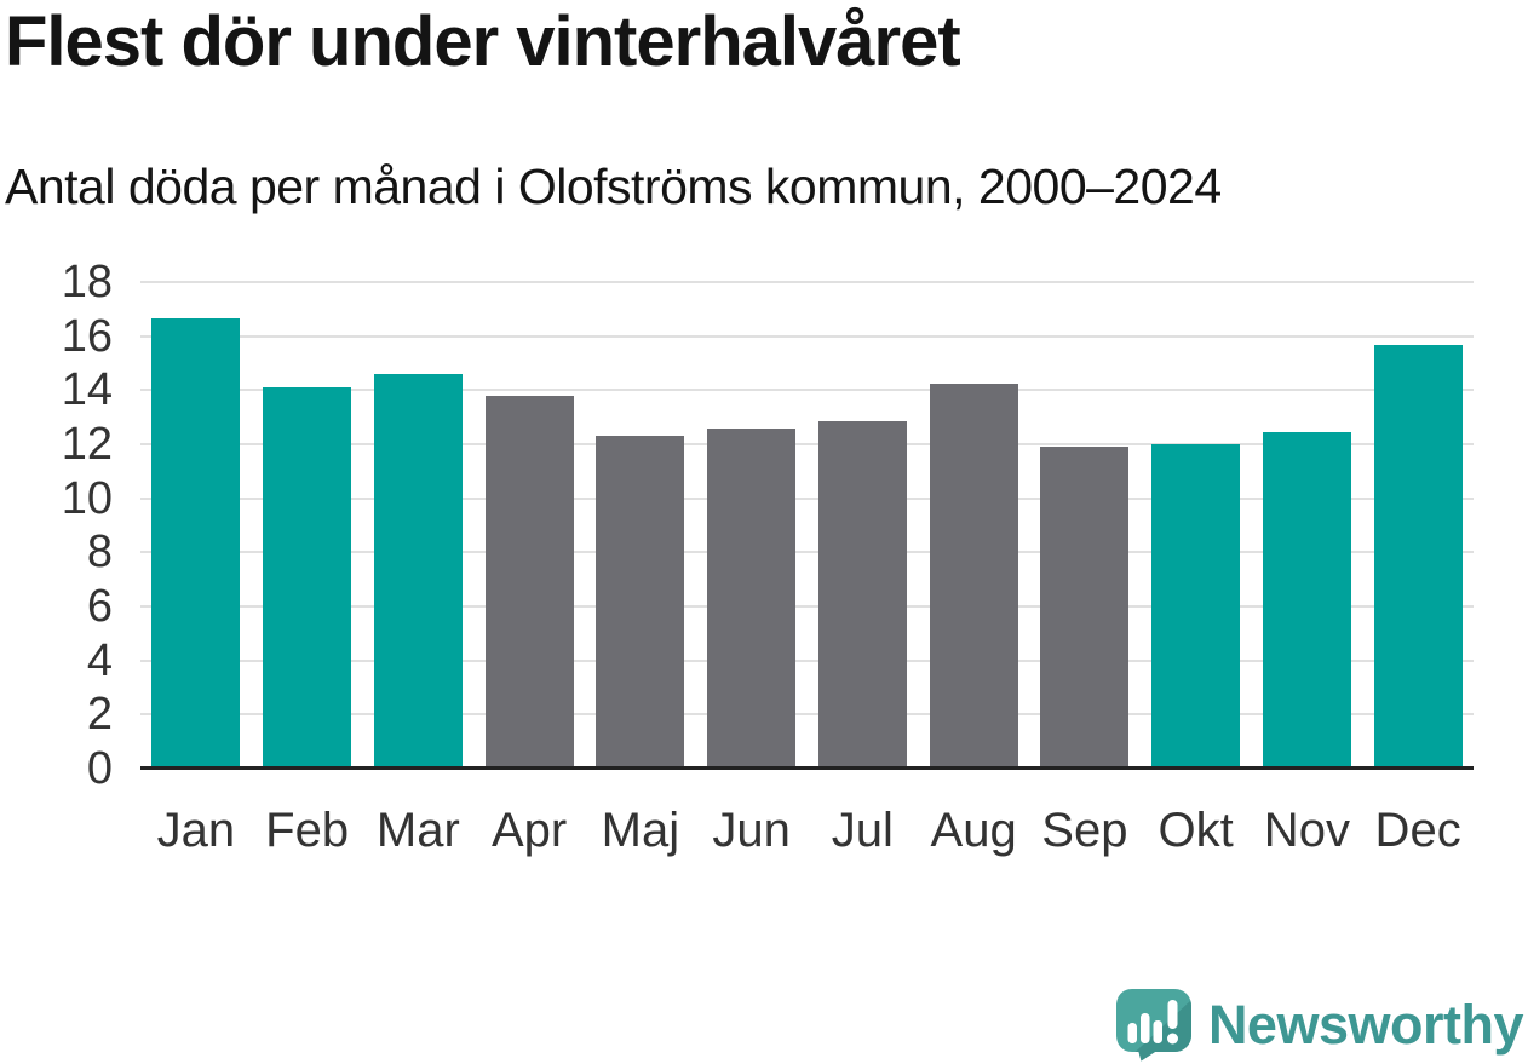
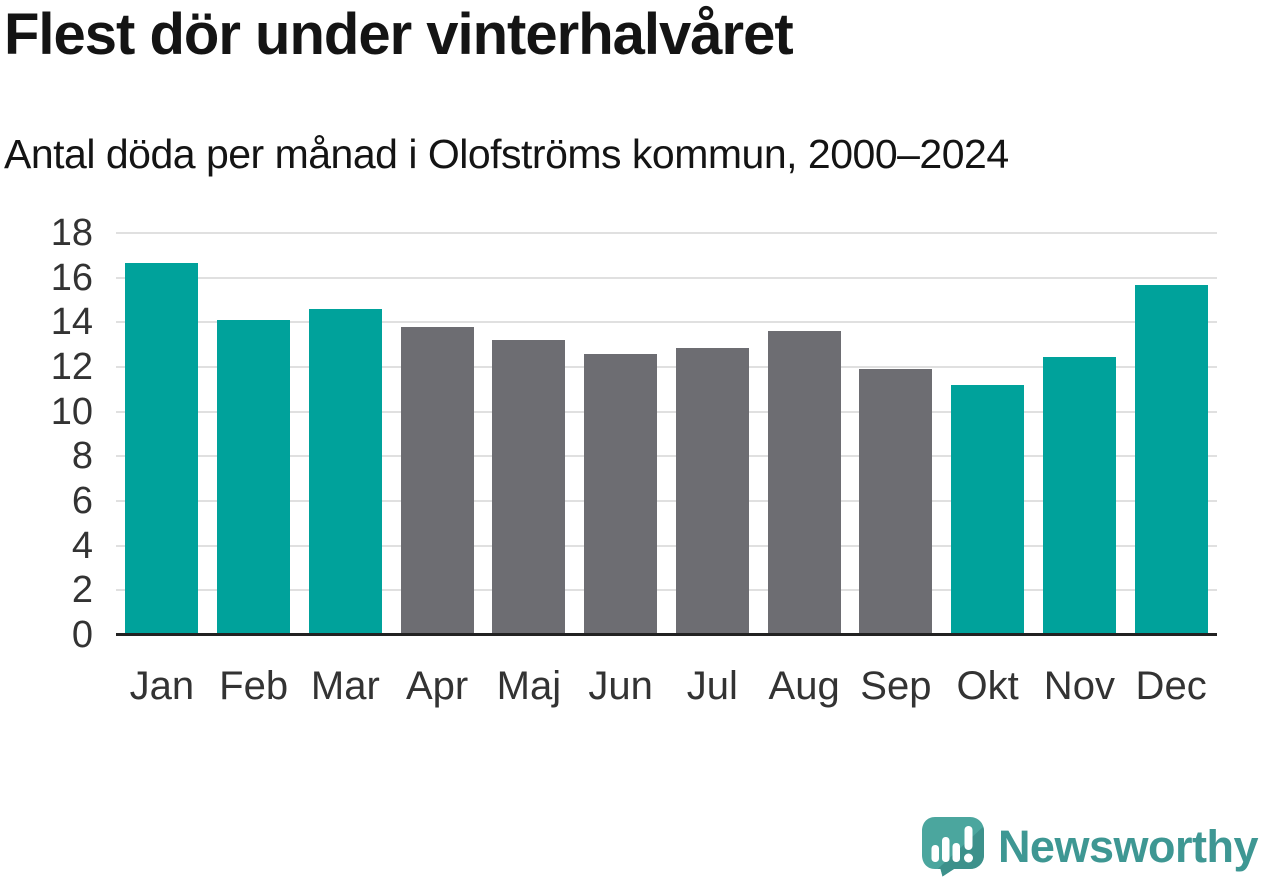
Maj: 12.3 -> 13.2
Aug: 14.2 -> 13.6
Okt: 12.0 -> 11.2
